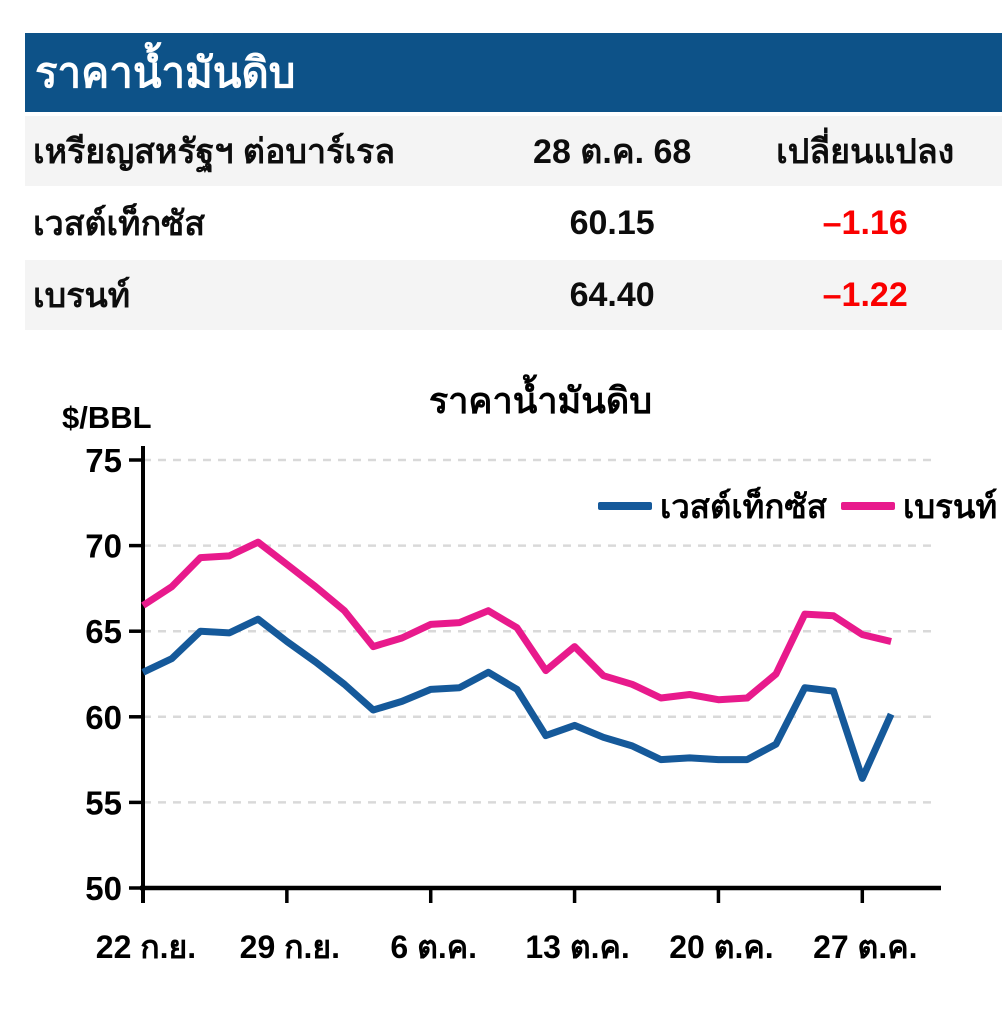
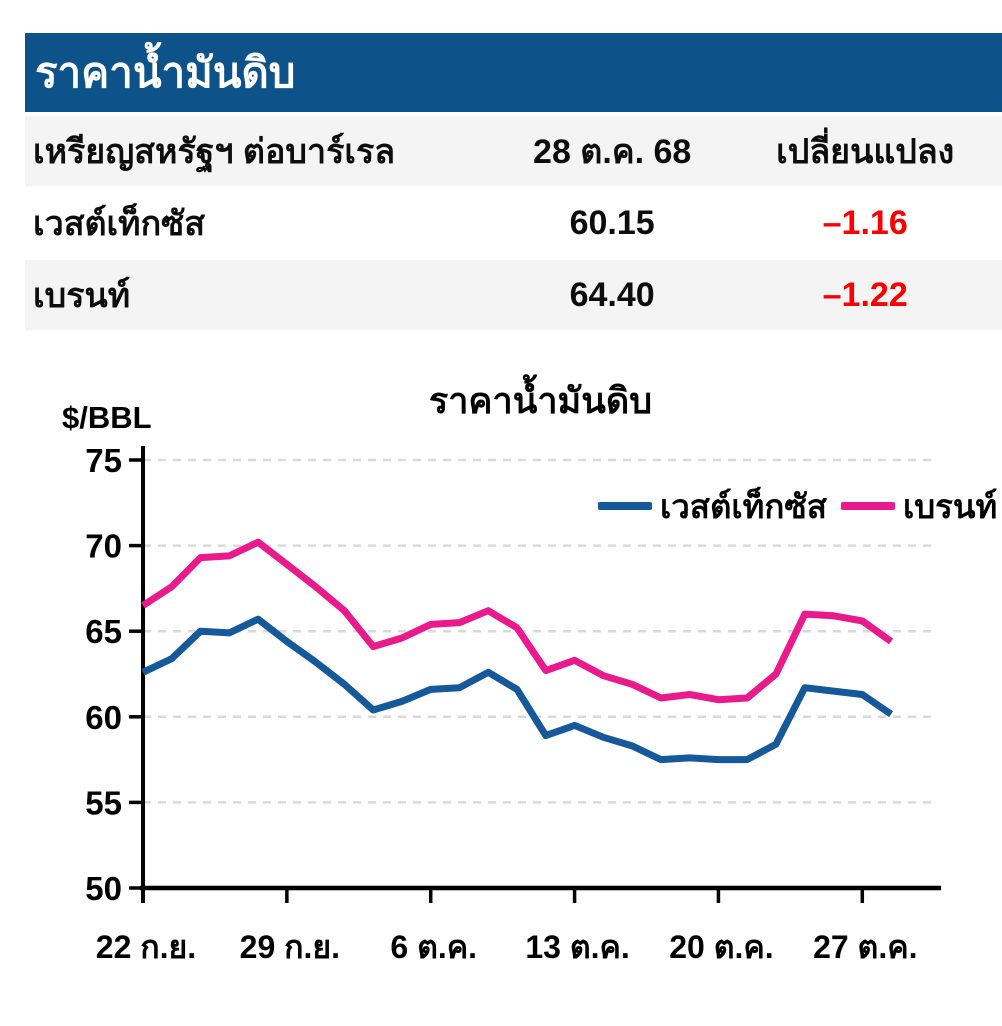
เบรนท์/13 ต.ค.: 64.1 -> 63.3
เวสต์เท็กซัส/27 ต.ค.: 56.4 -> 61.3
เบรนท์/27 ต.ค.: 64.8 -> 65.6
